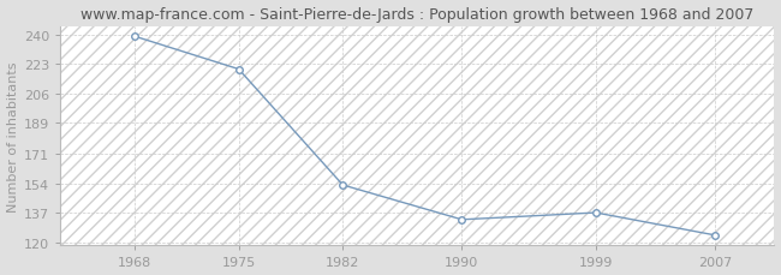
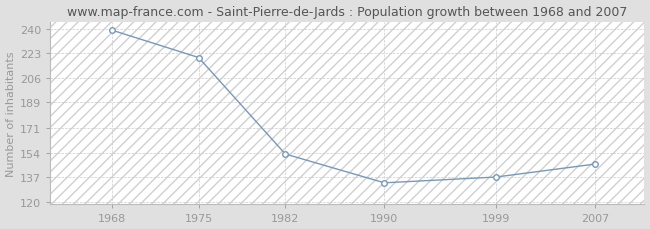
2007: 124 -> 146
